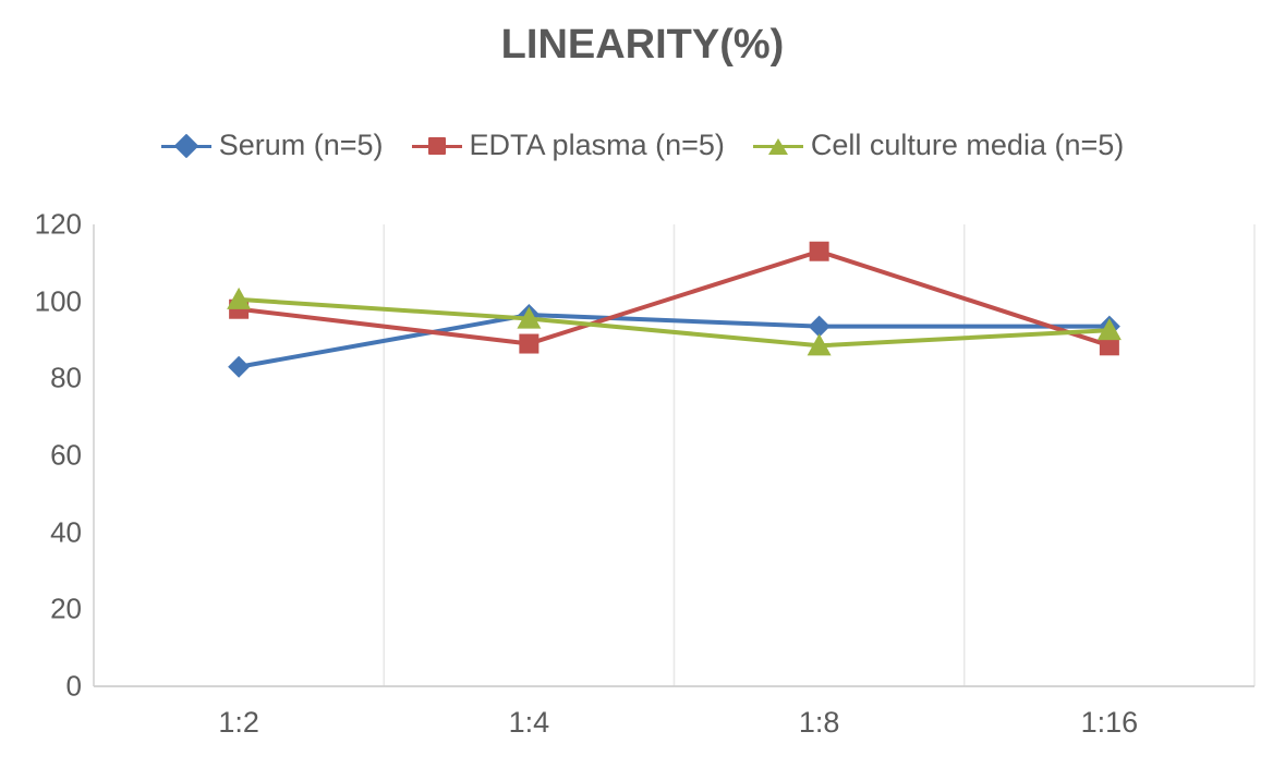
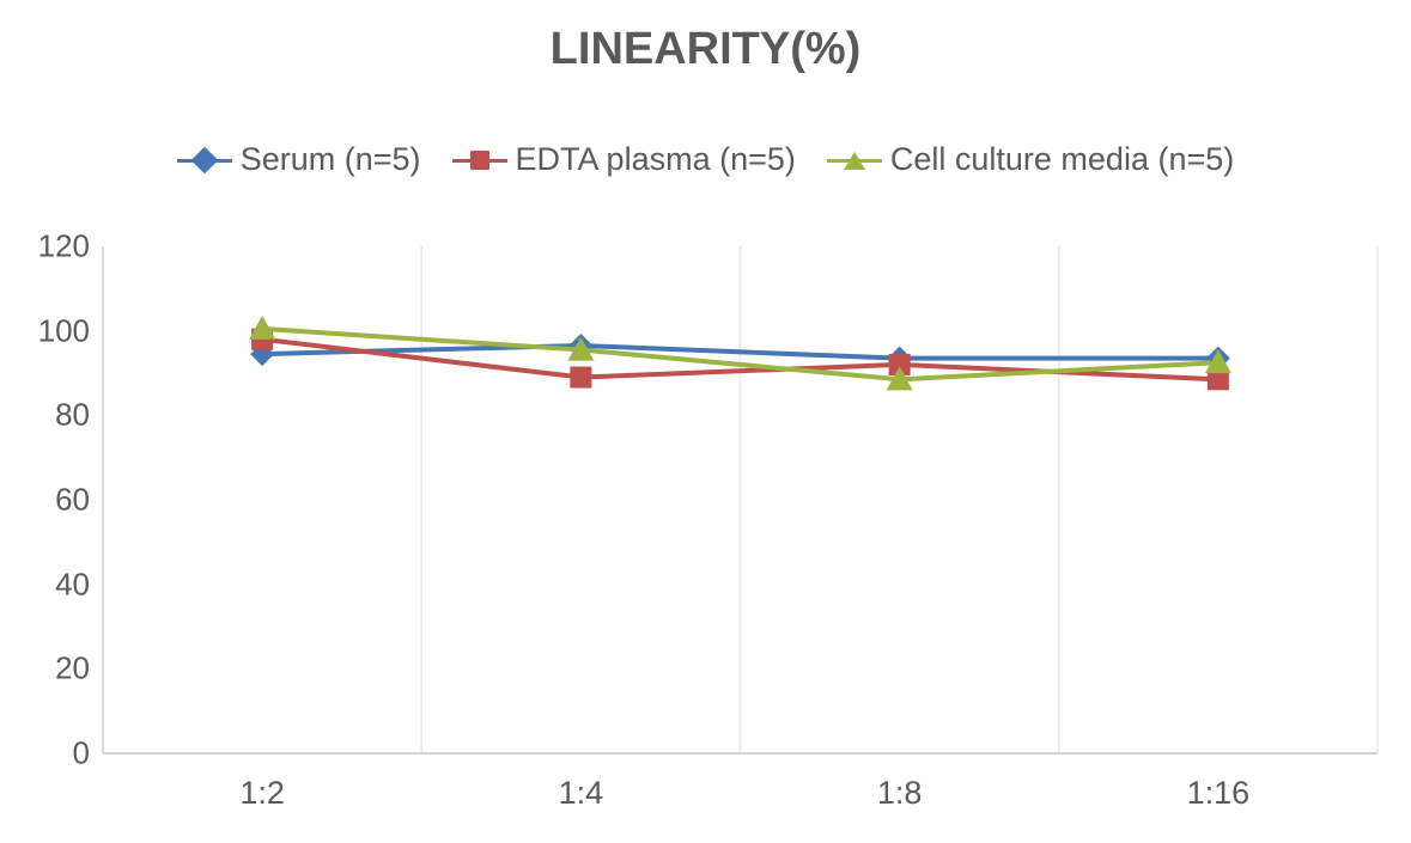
Serum (n=5)/1:2: 83 -> 94
EDTA plasma (n=5)/1:8: 113 -> 92
